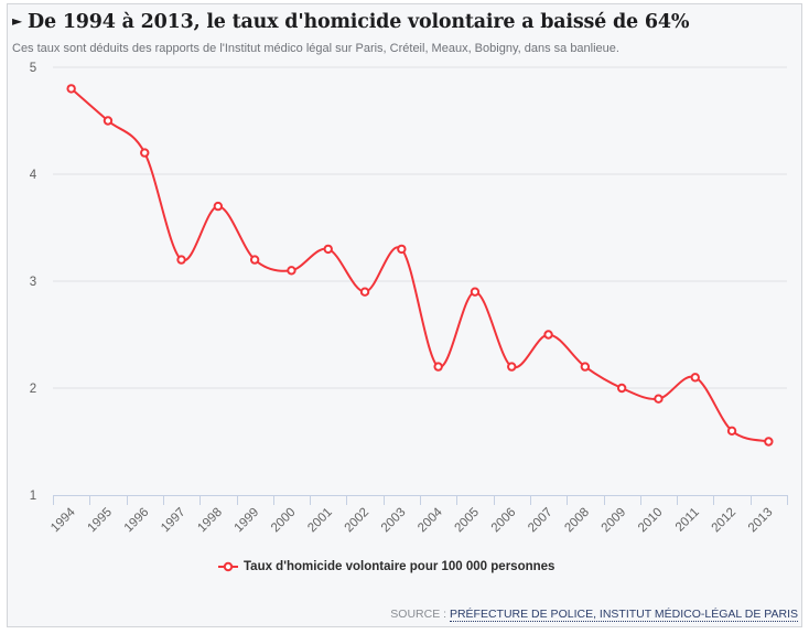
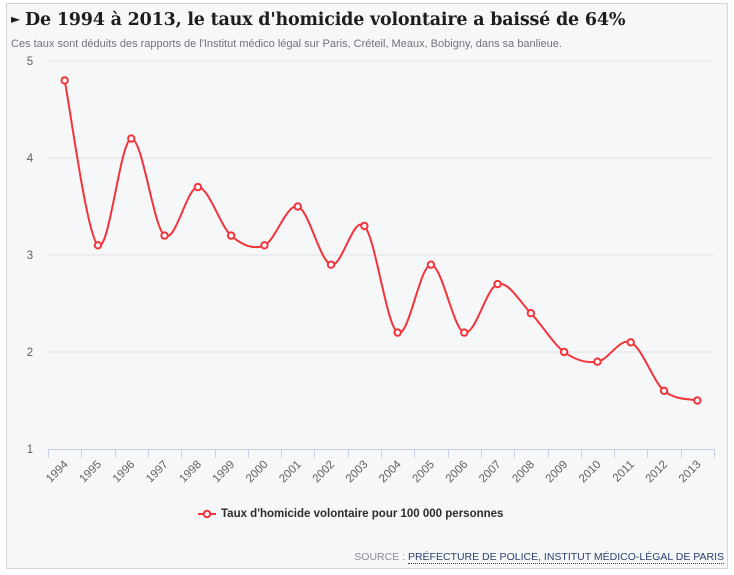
1995: 4.5 -> 3.1
2001: 3.3 -> 3.5
2007: 2.5 -> 2.7
2008: 2.2 -> 2.4
